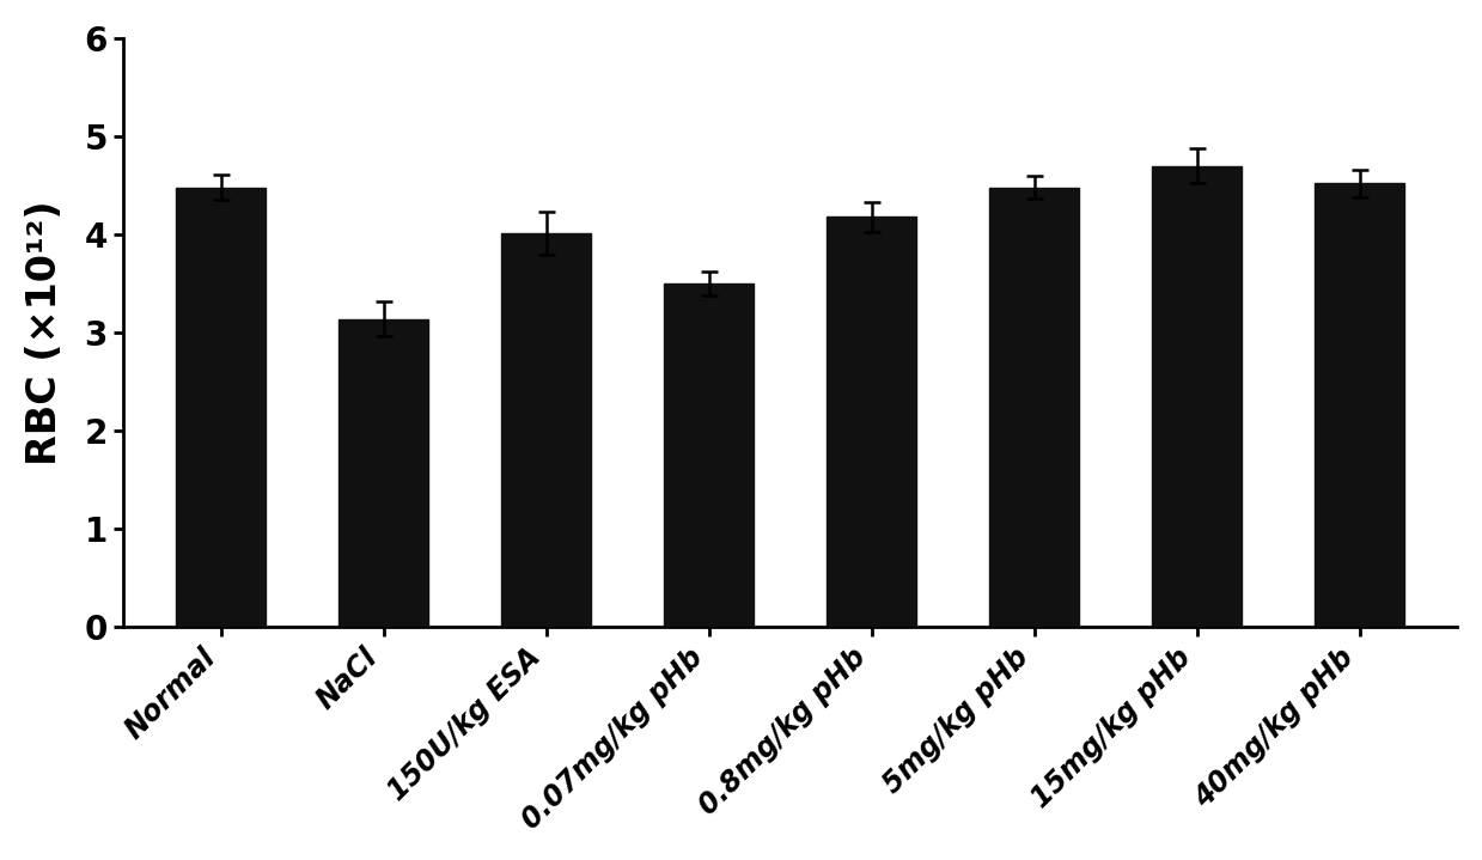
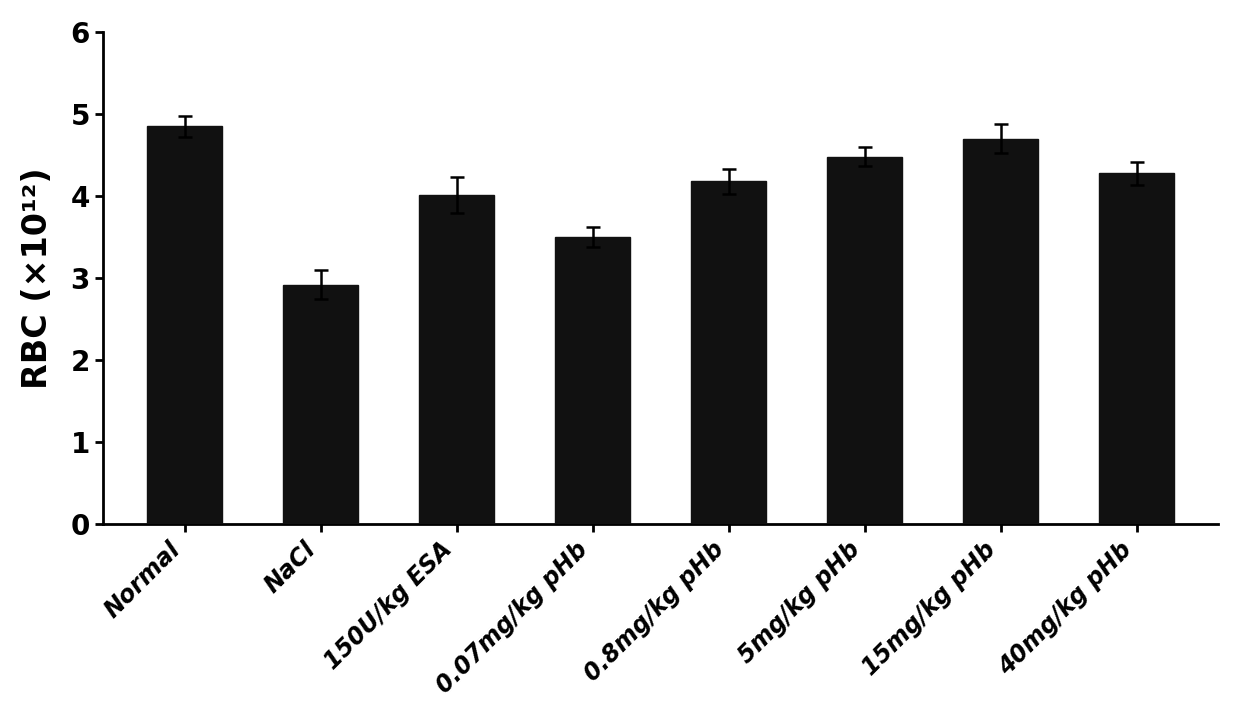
Normal: 4.48 -> 4.85
NaCl: 3.14 -> 2.92
40mg/kg pHb: 4.52 -> 4.28
